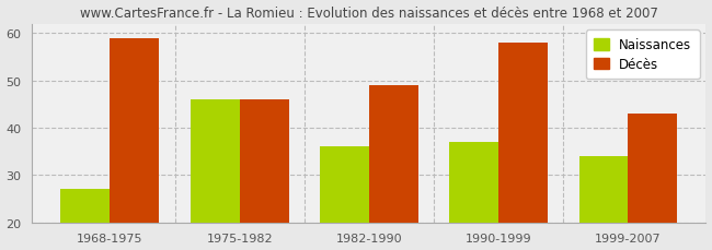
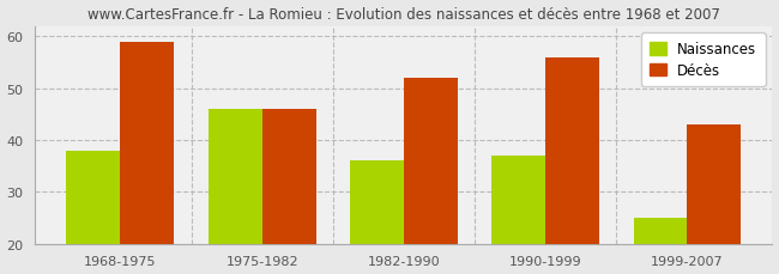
Naissances/1968-1975: 27 -> 38
Décès/1982-1990: 49 -> 52
Décès/1990-1999: 58 -> 56
Naissances/1999-2007: 34 -> 25
